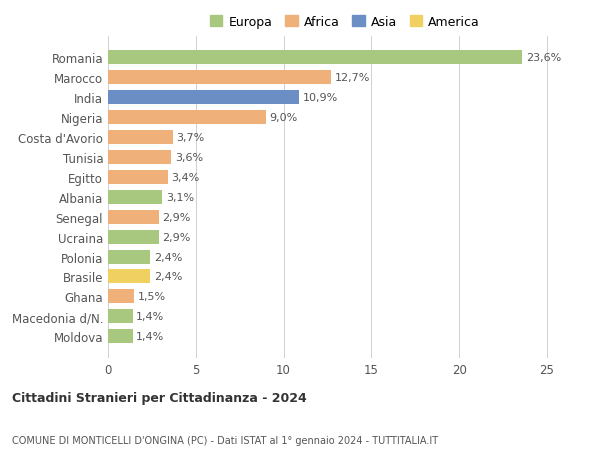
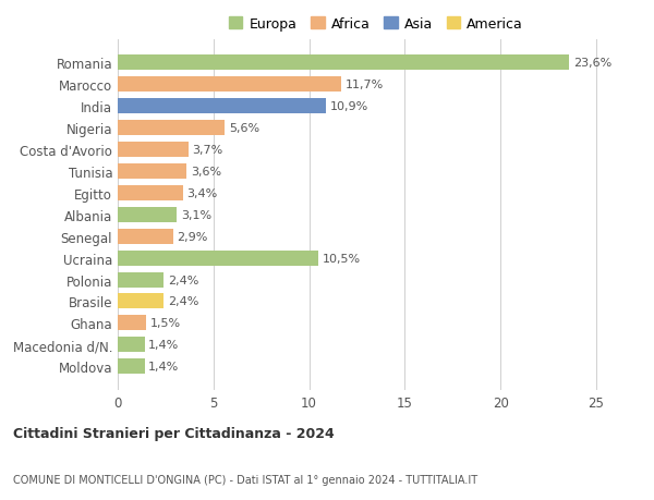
Marocco: 12,7% -> 11,7%
Nigeria: 9,0% -> 5,6%
Ucraina: 2,9% -> 10,5%
